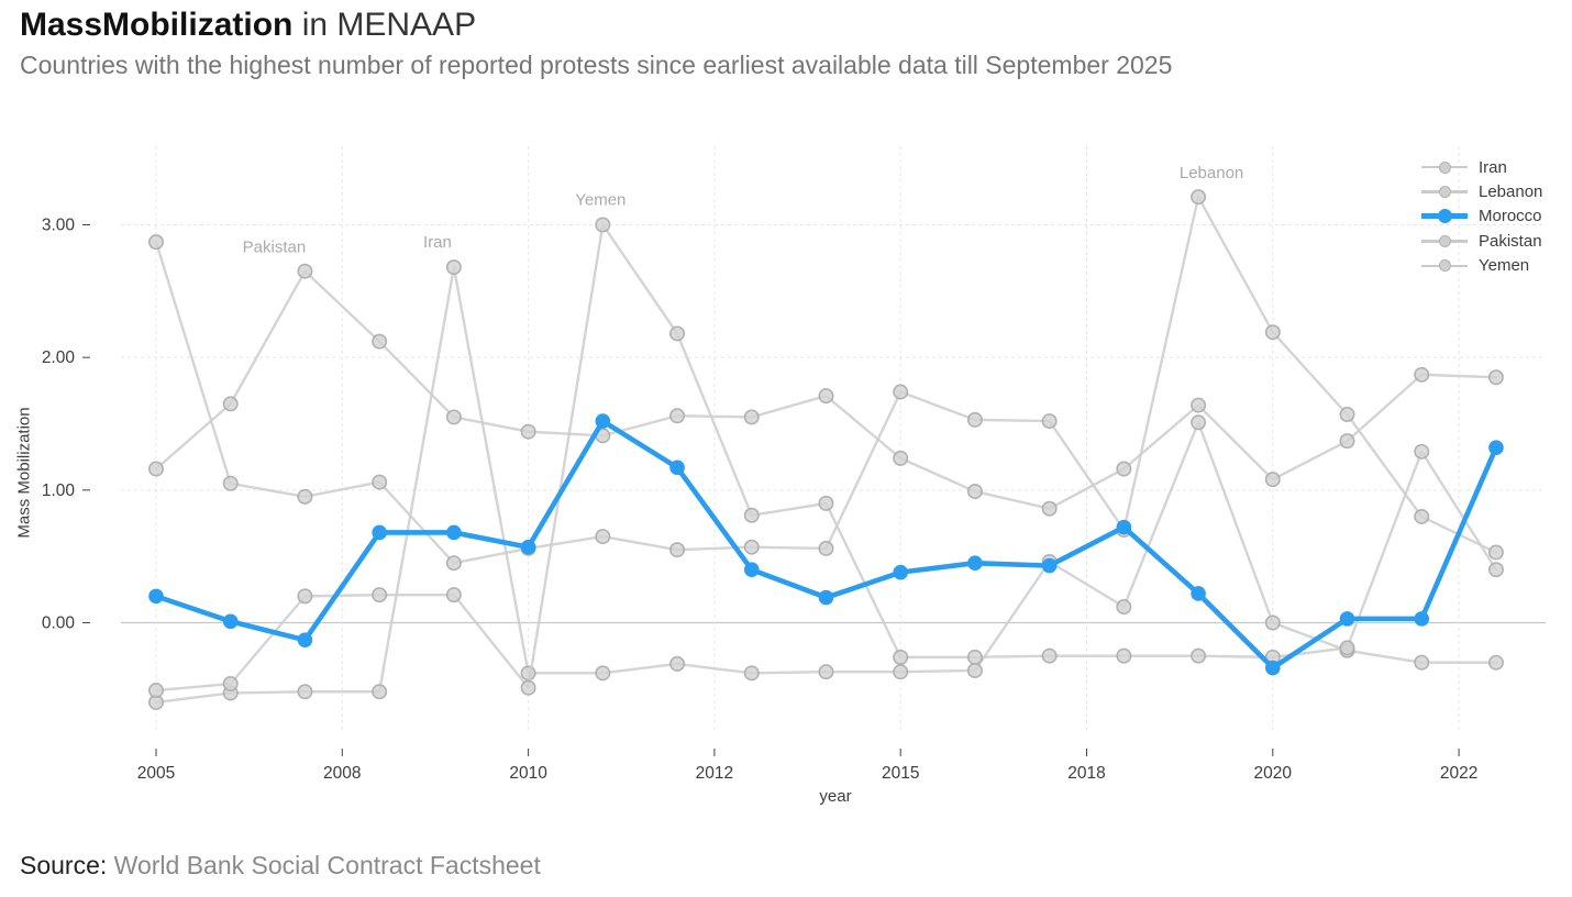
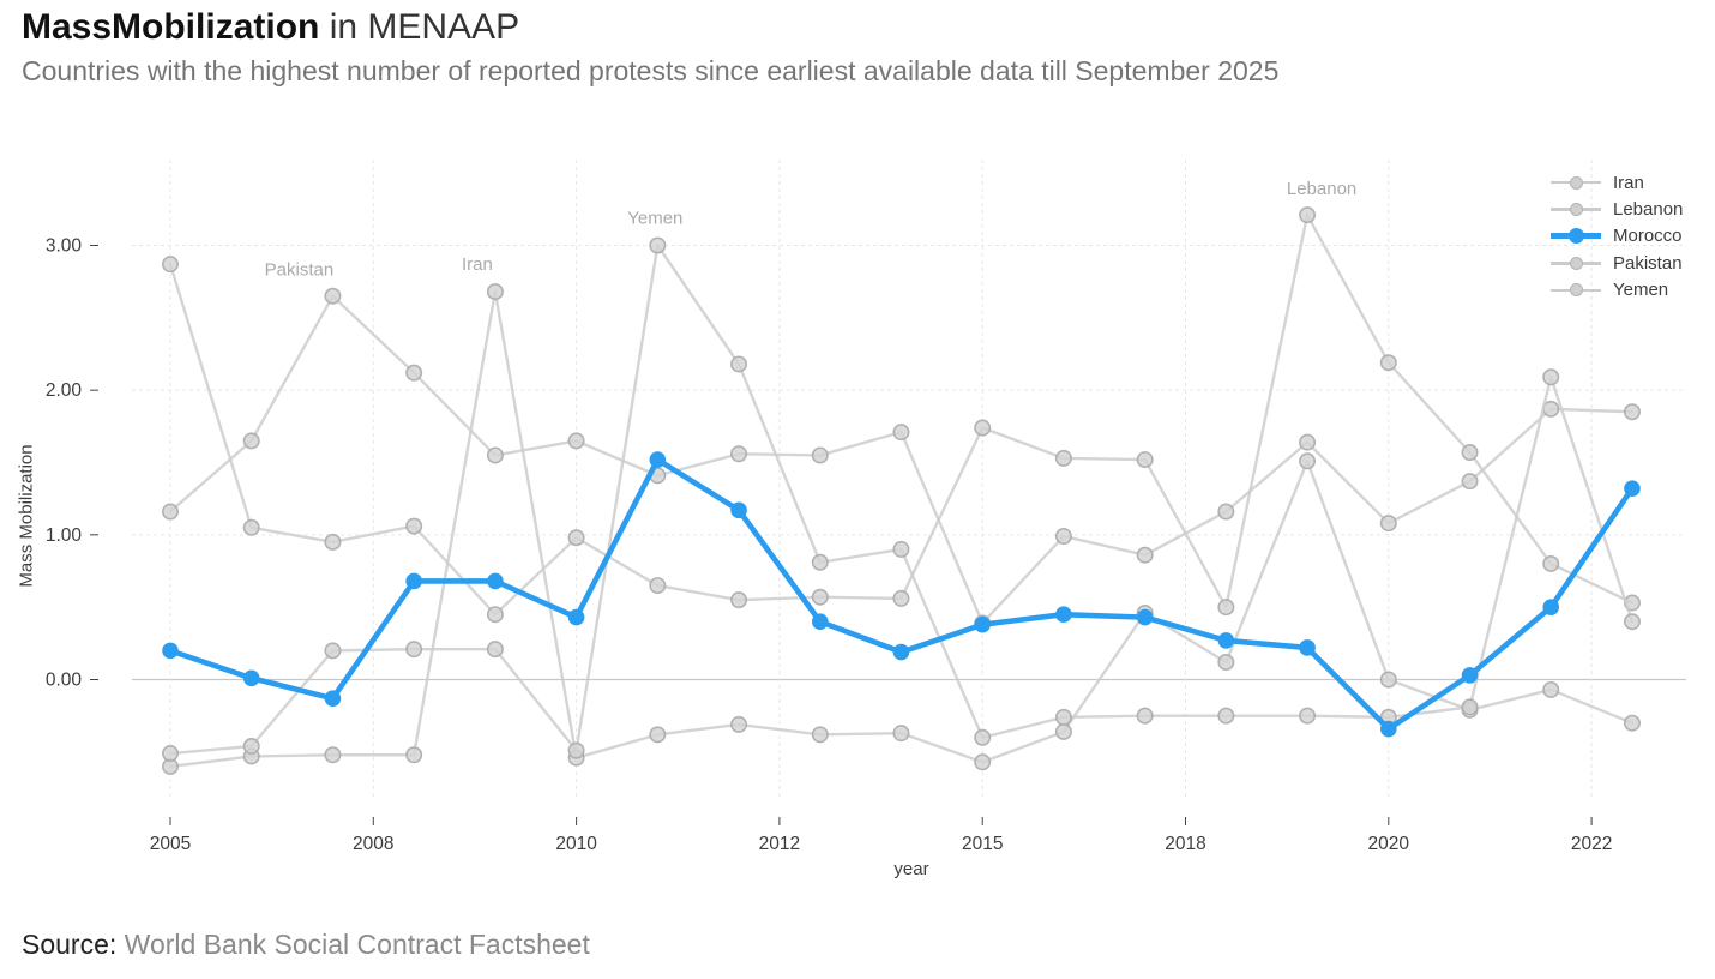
Iran/2010: -0.38 -> -0.54
Lebanon/2010: 0.56 -> 0.98
Pakistan/2010: 1.44 -> 1.65
Morocco/2010: 0.57 -> 0.43
Iran/2015: -0.37 -> -0.57
Pakistan/2015: 1.24 -> 0.39
Yemen/2015: -0.26 -> -0.40
Lebanon/2018: 0.70 -> 0.50
Morocco/2018: 0.72 -> 0.27
Iran/2022: -0.30 -> -0.07
Yemen/2022: 1.29 -> 2.09
Morocco/2022: 0.03 -> 0.50
